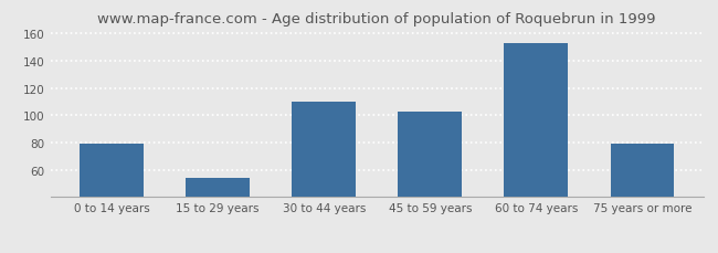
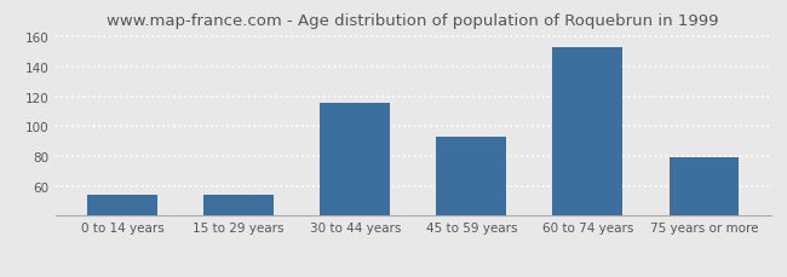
0 to 14 years: 79 -> 54
30 to 44 years: 110 -> 116
45 to 59 years: 103 -> 93
